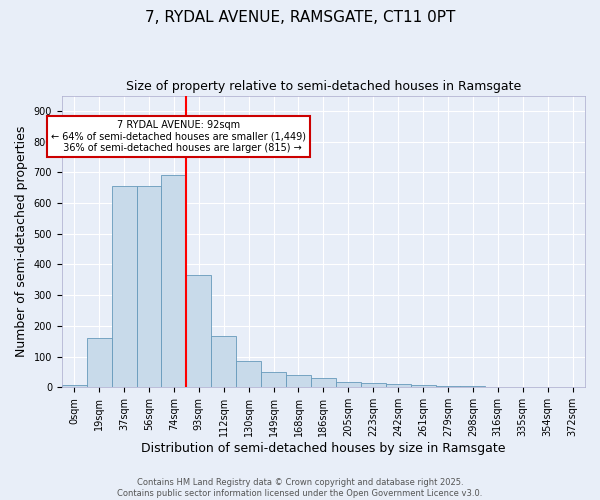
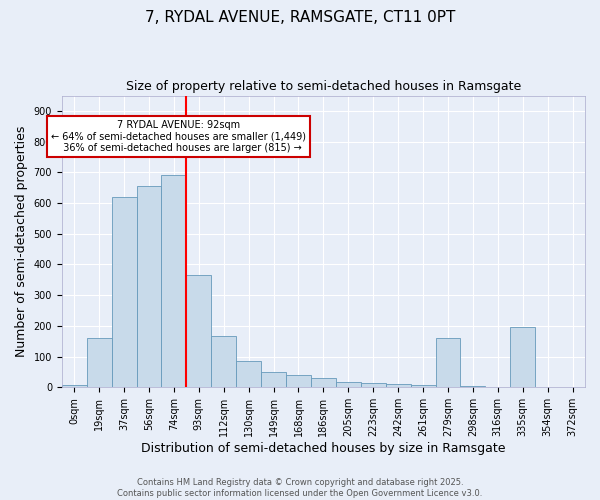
37sqm: 655 -> 620
279sqm: 4 -> 160
335sqm: 1 -> 195
